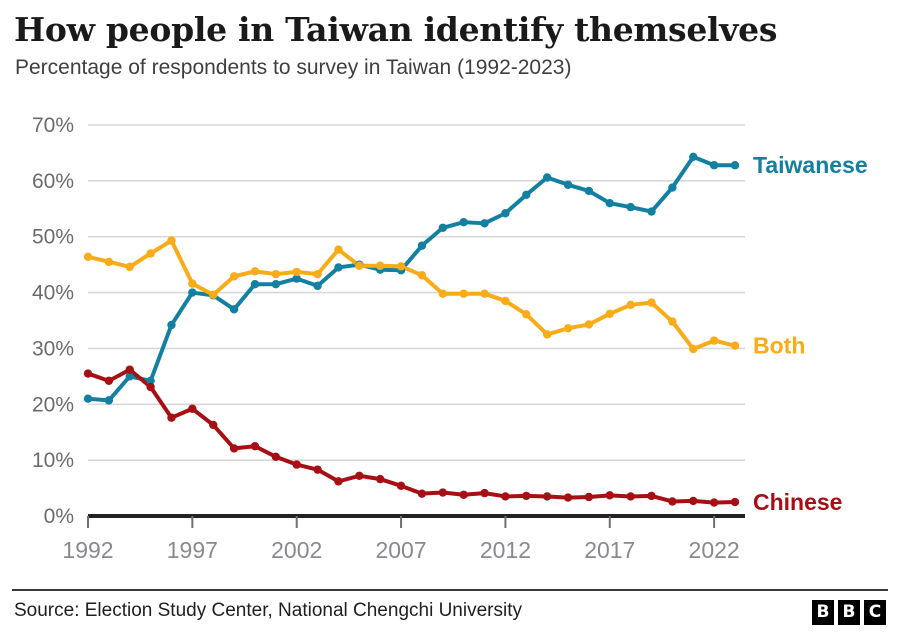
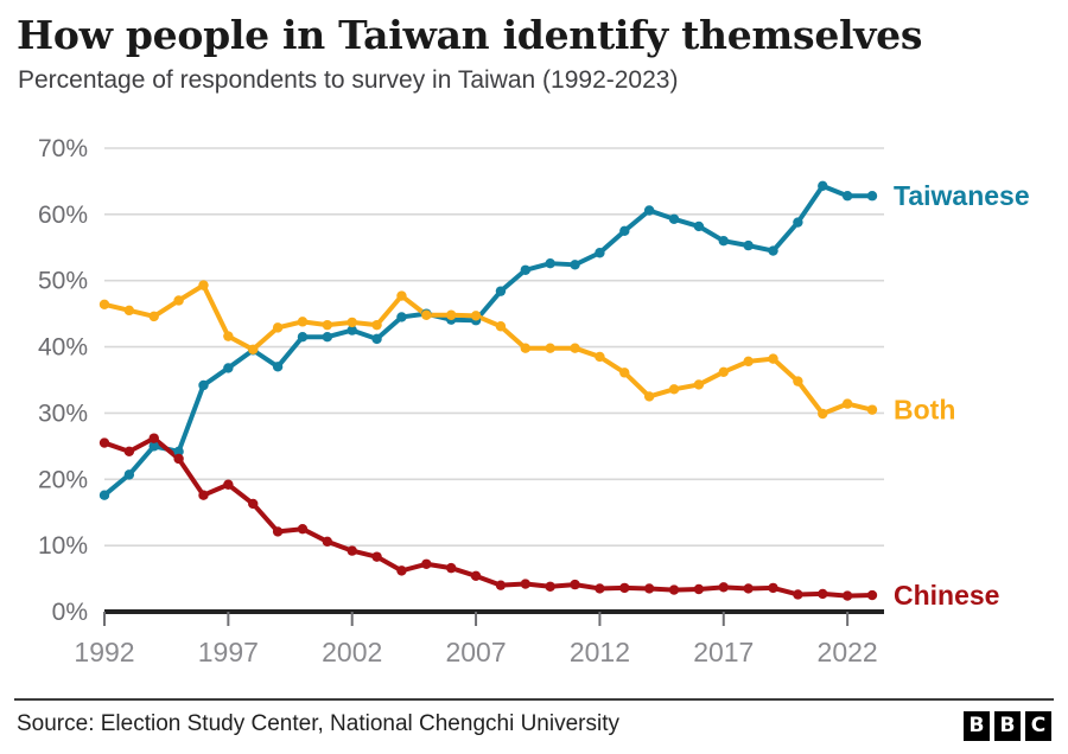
Taiwanese/1992: 21% -> 18%
Taiwanese/1997: 40% -> 37%
